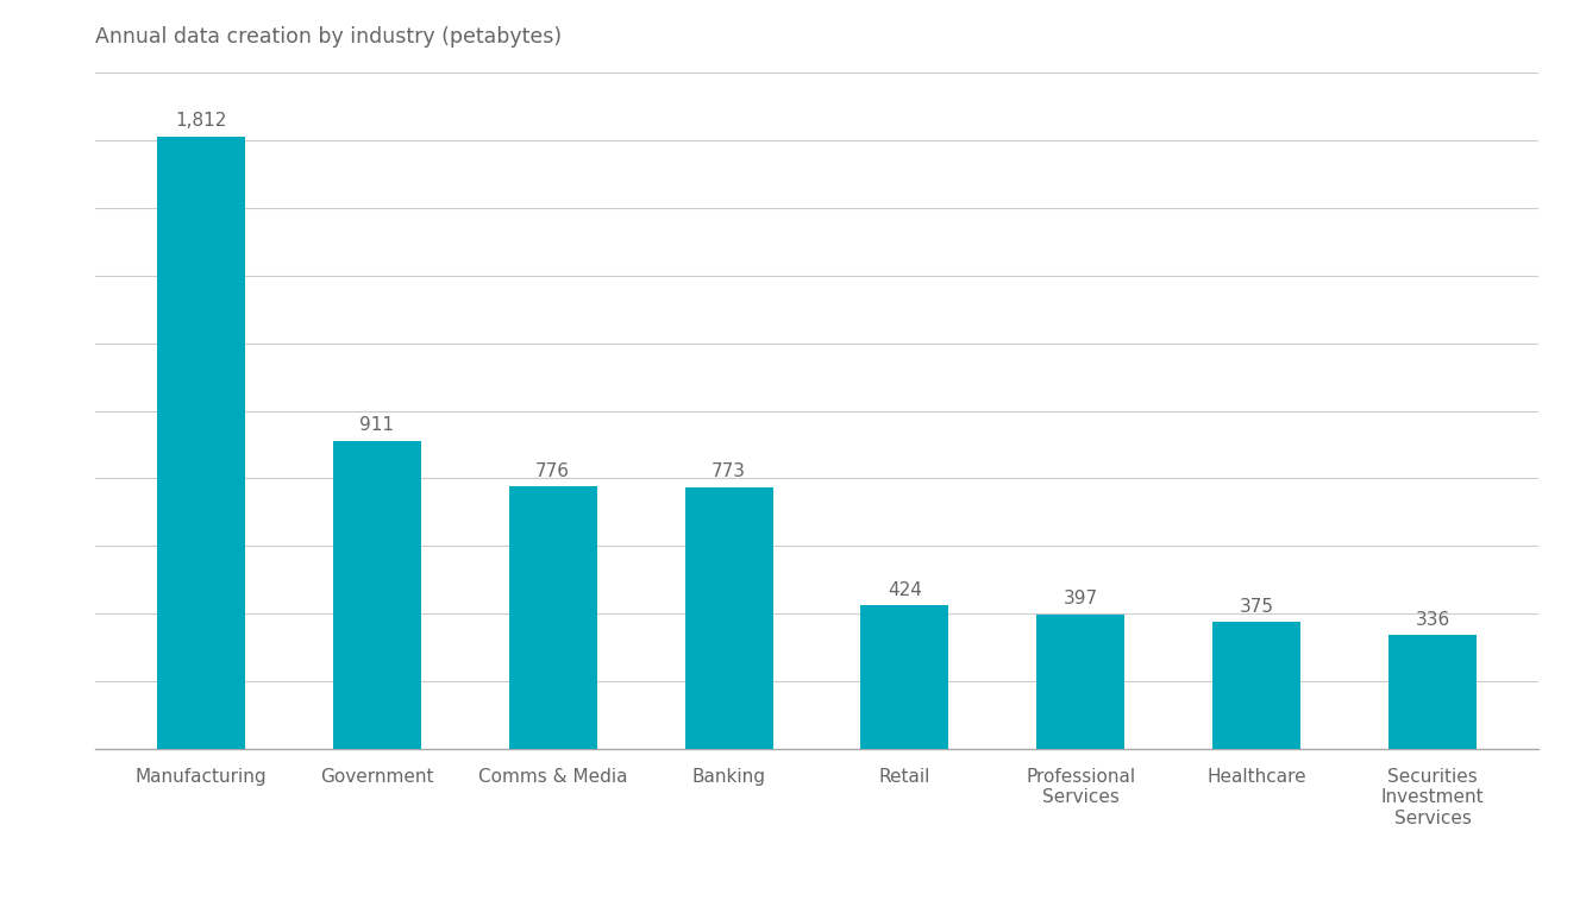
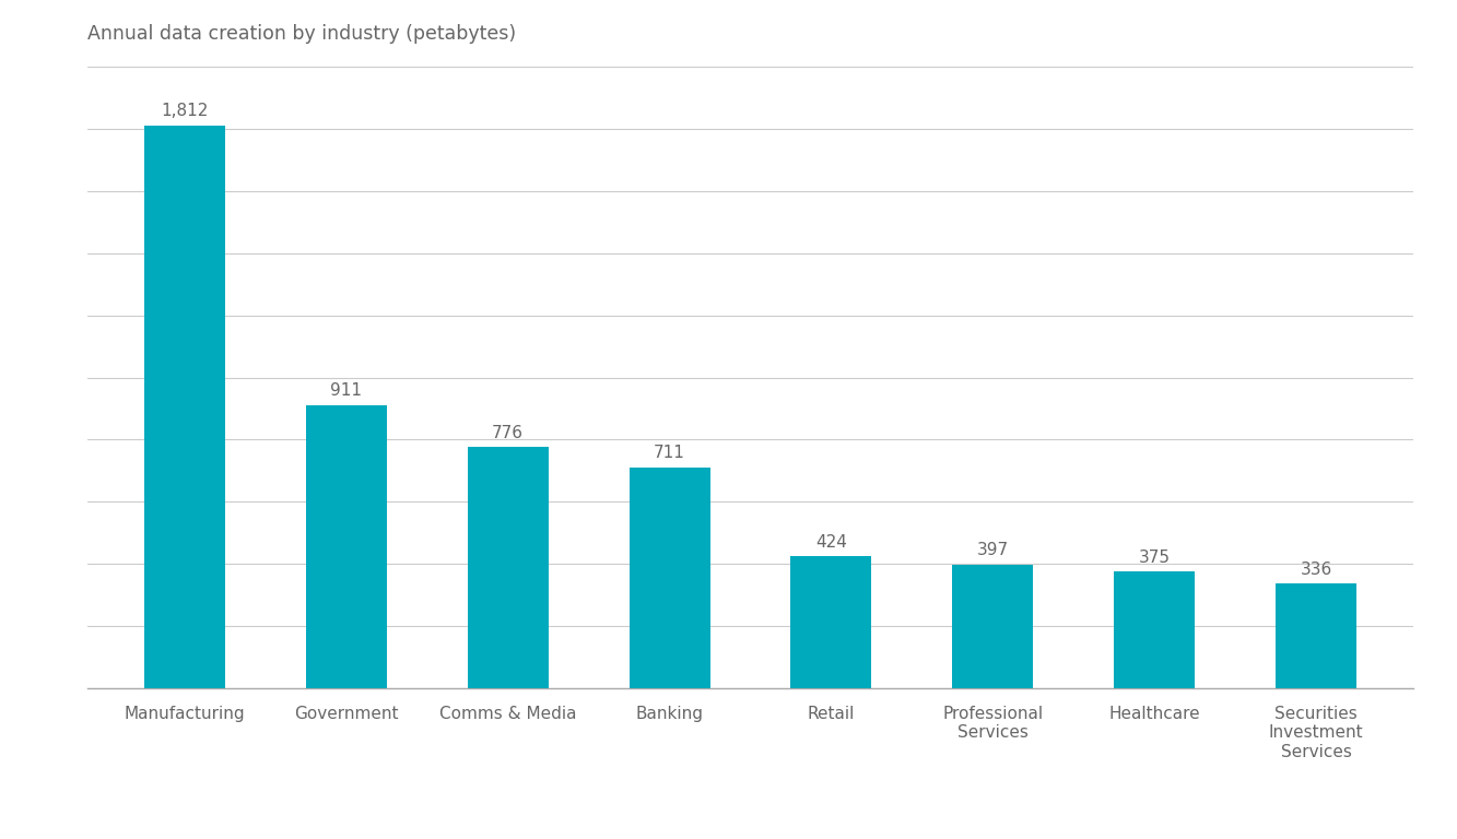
Banking: 773 -> 711
